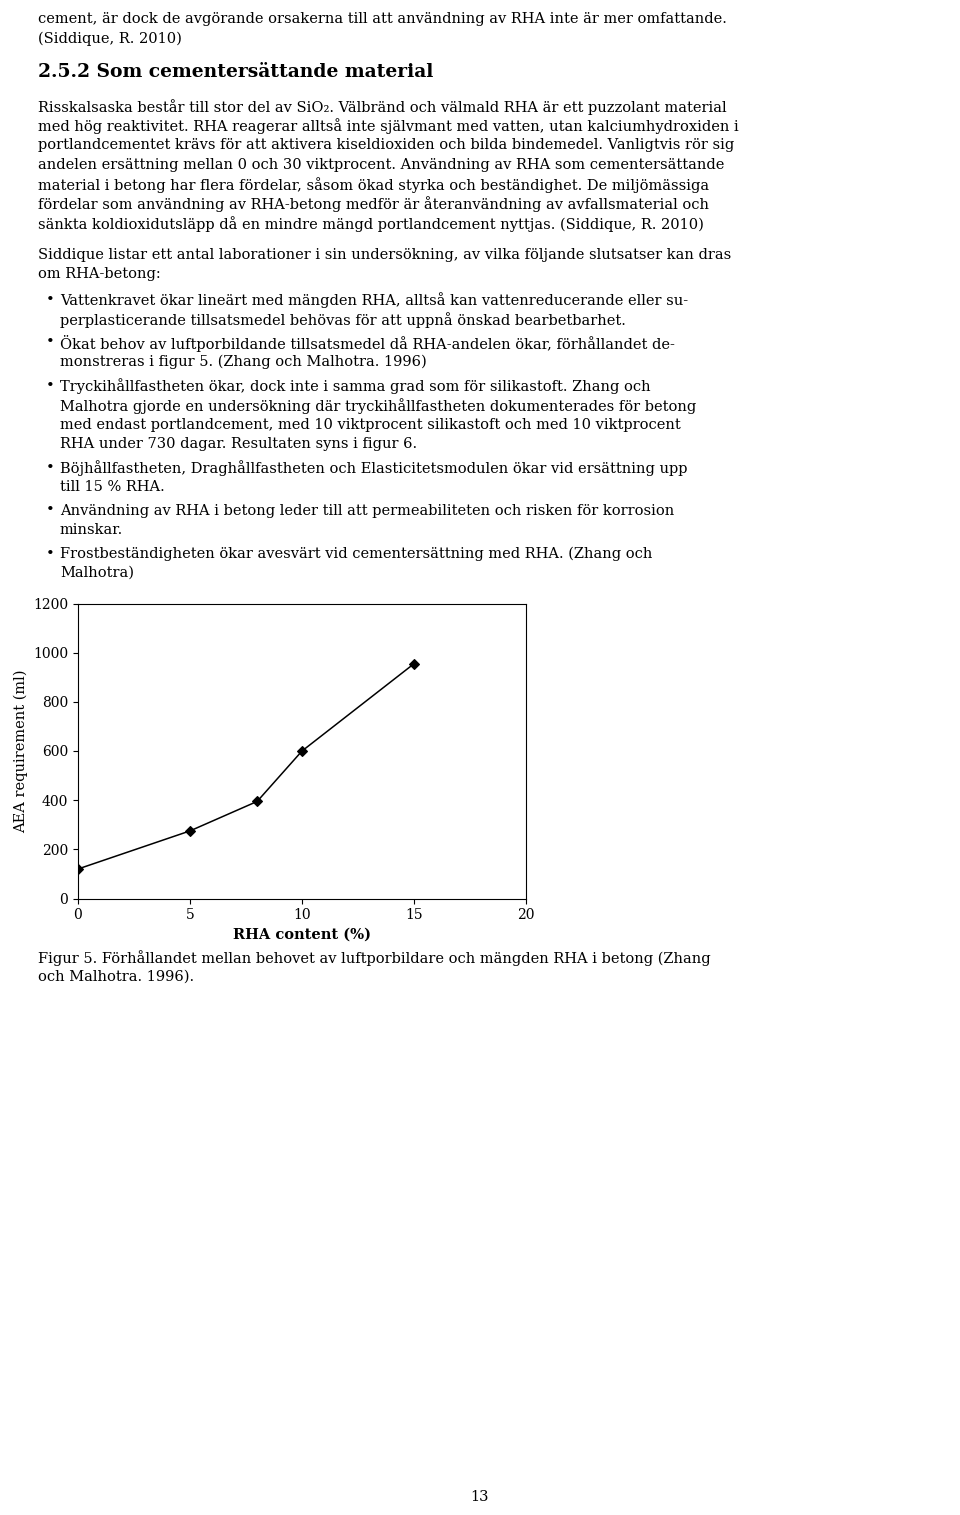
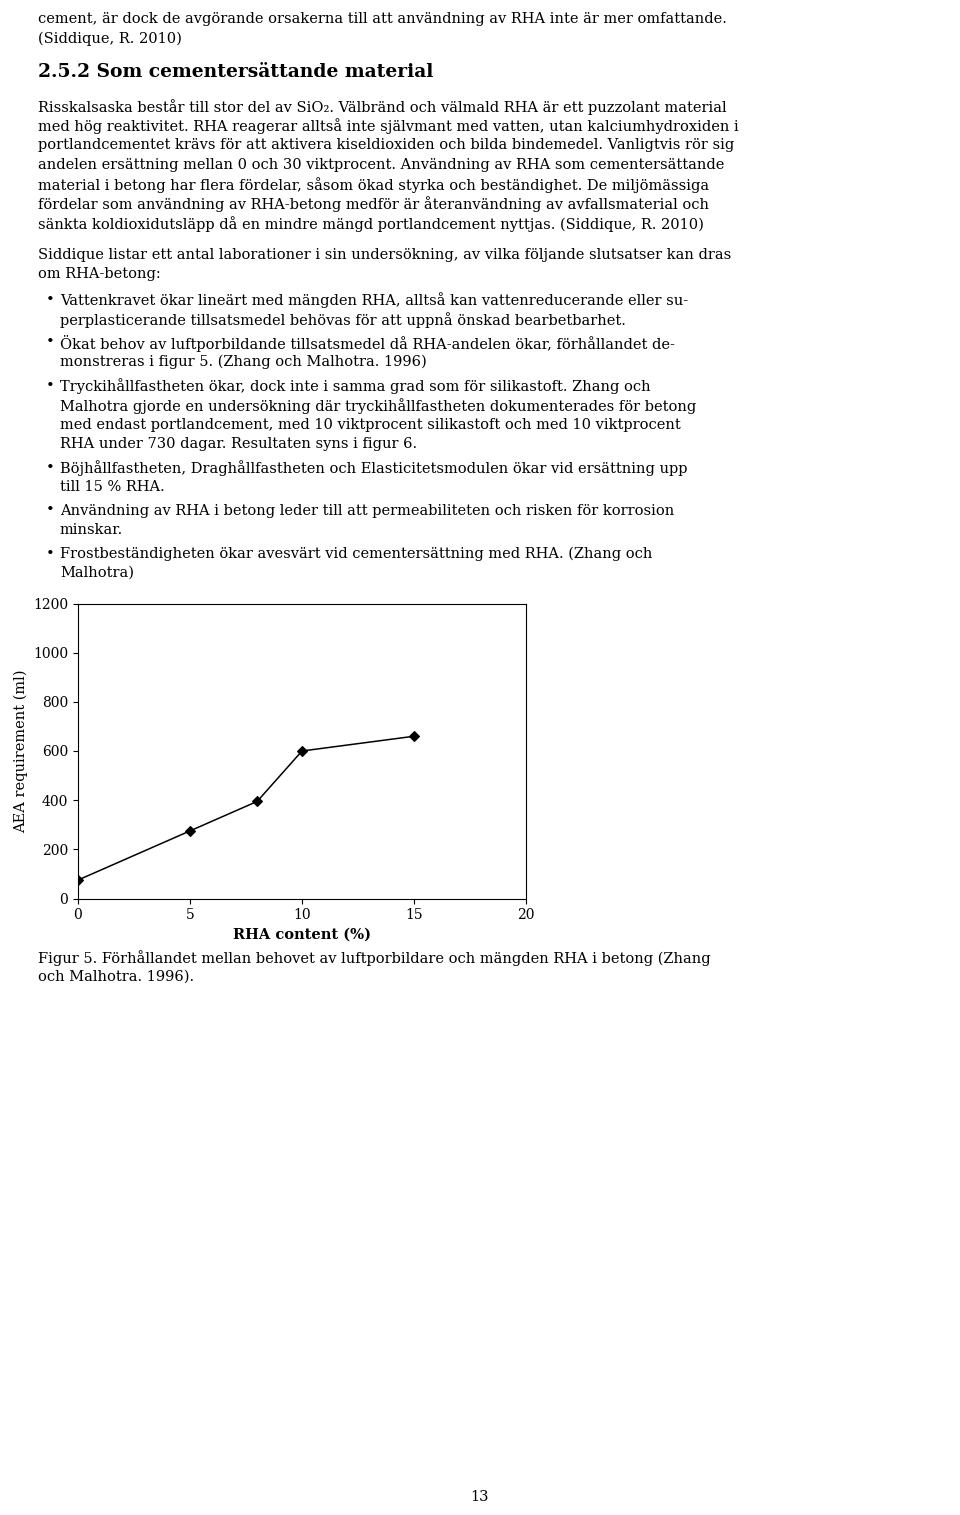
0: 120 -> 75
15: 955 -> 660
